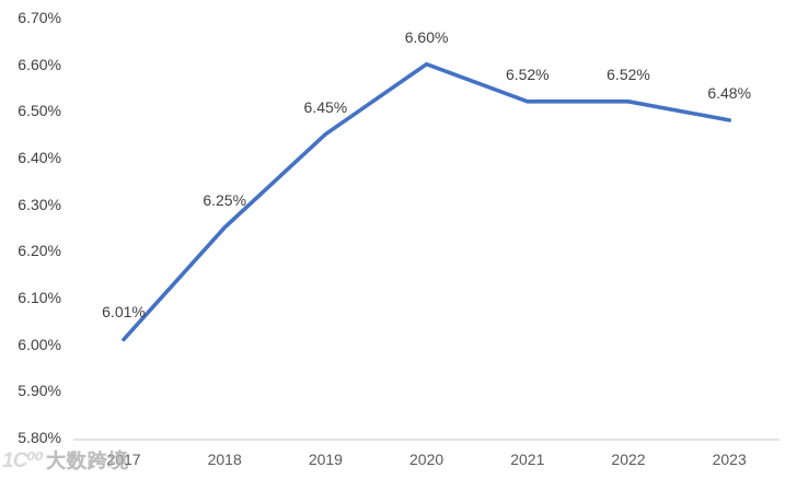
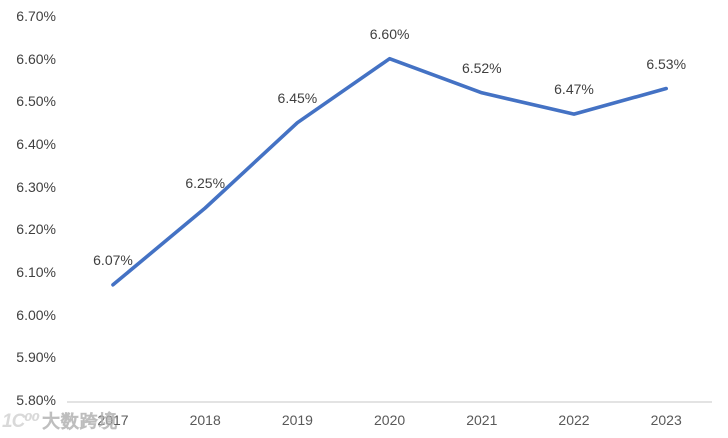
2017: 6.01% -> 6.07%
2022: 6.52% -> 6.47%
2023: 6.48% -> 6.53%
